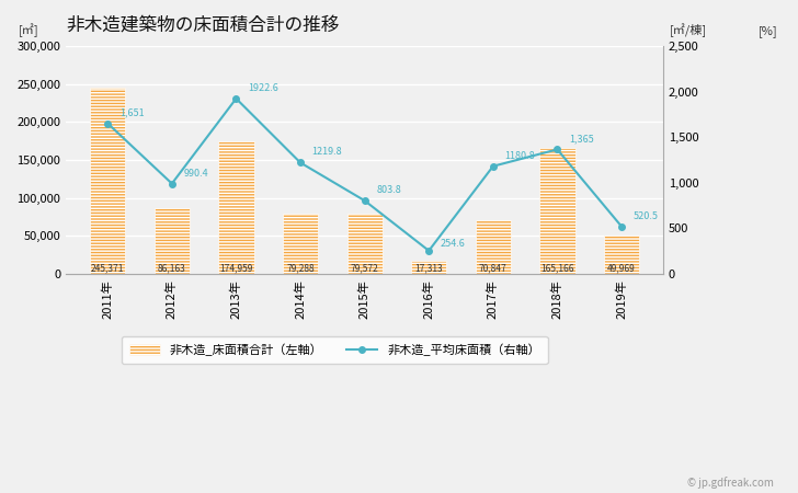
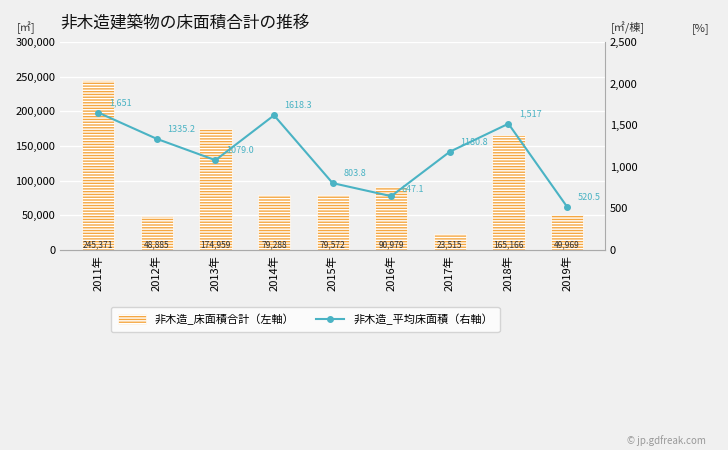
非木造_床面積合計（左軸）/2012年: 86,163 -> 48,885
非木造_平均床面積（右軸）/2012年: 990.4 -> 1335.2
非木造_平均床面積（右軸）/2013年: 1922.6 -> 1079.0
非木造_平均床面積（右軸）/2014年: 1219.8 -> 1618.3
非木造_床面積合計（左軸）/2016年: 17,313 -> 90,979
非木造_平均床面積（右軸）/2016年: 254.6 -> 647.1
非木造_床面積合計（左軸）/2017年: 70,847 -> 23,515
非木造_平均床面積（右軸）/2018年: 1,365 -> 1,517
